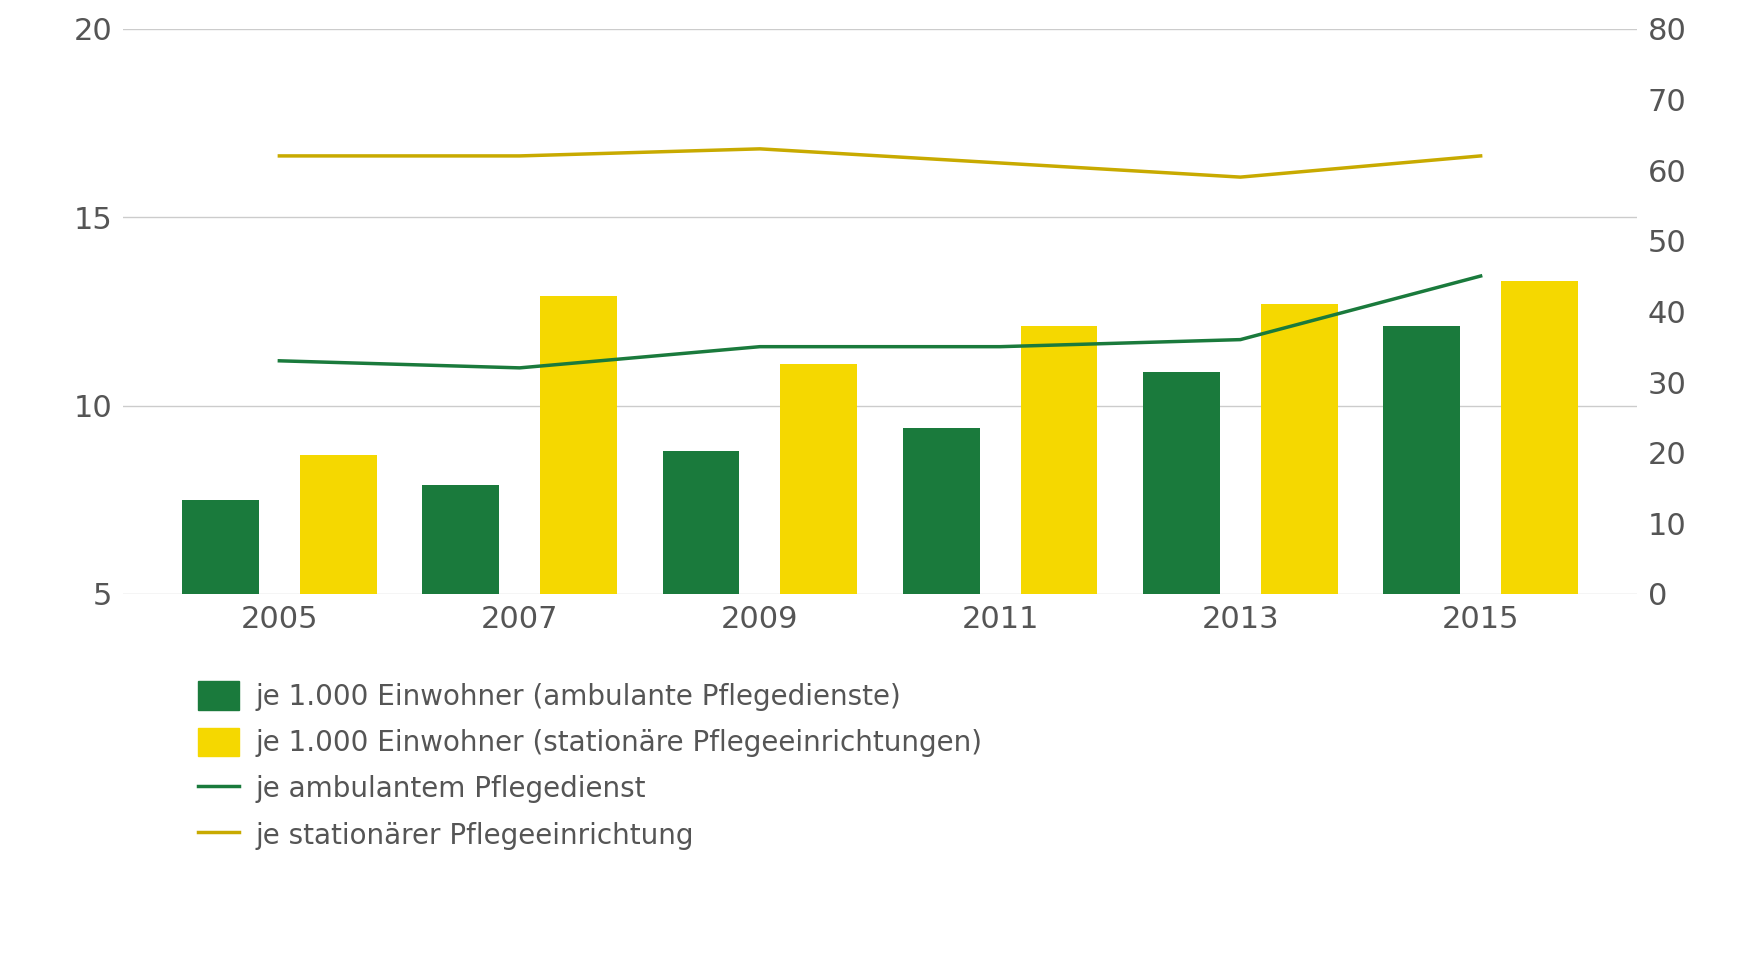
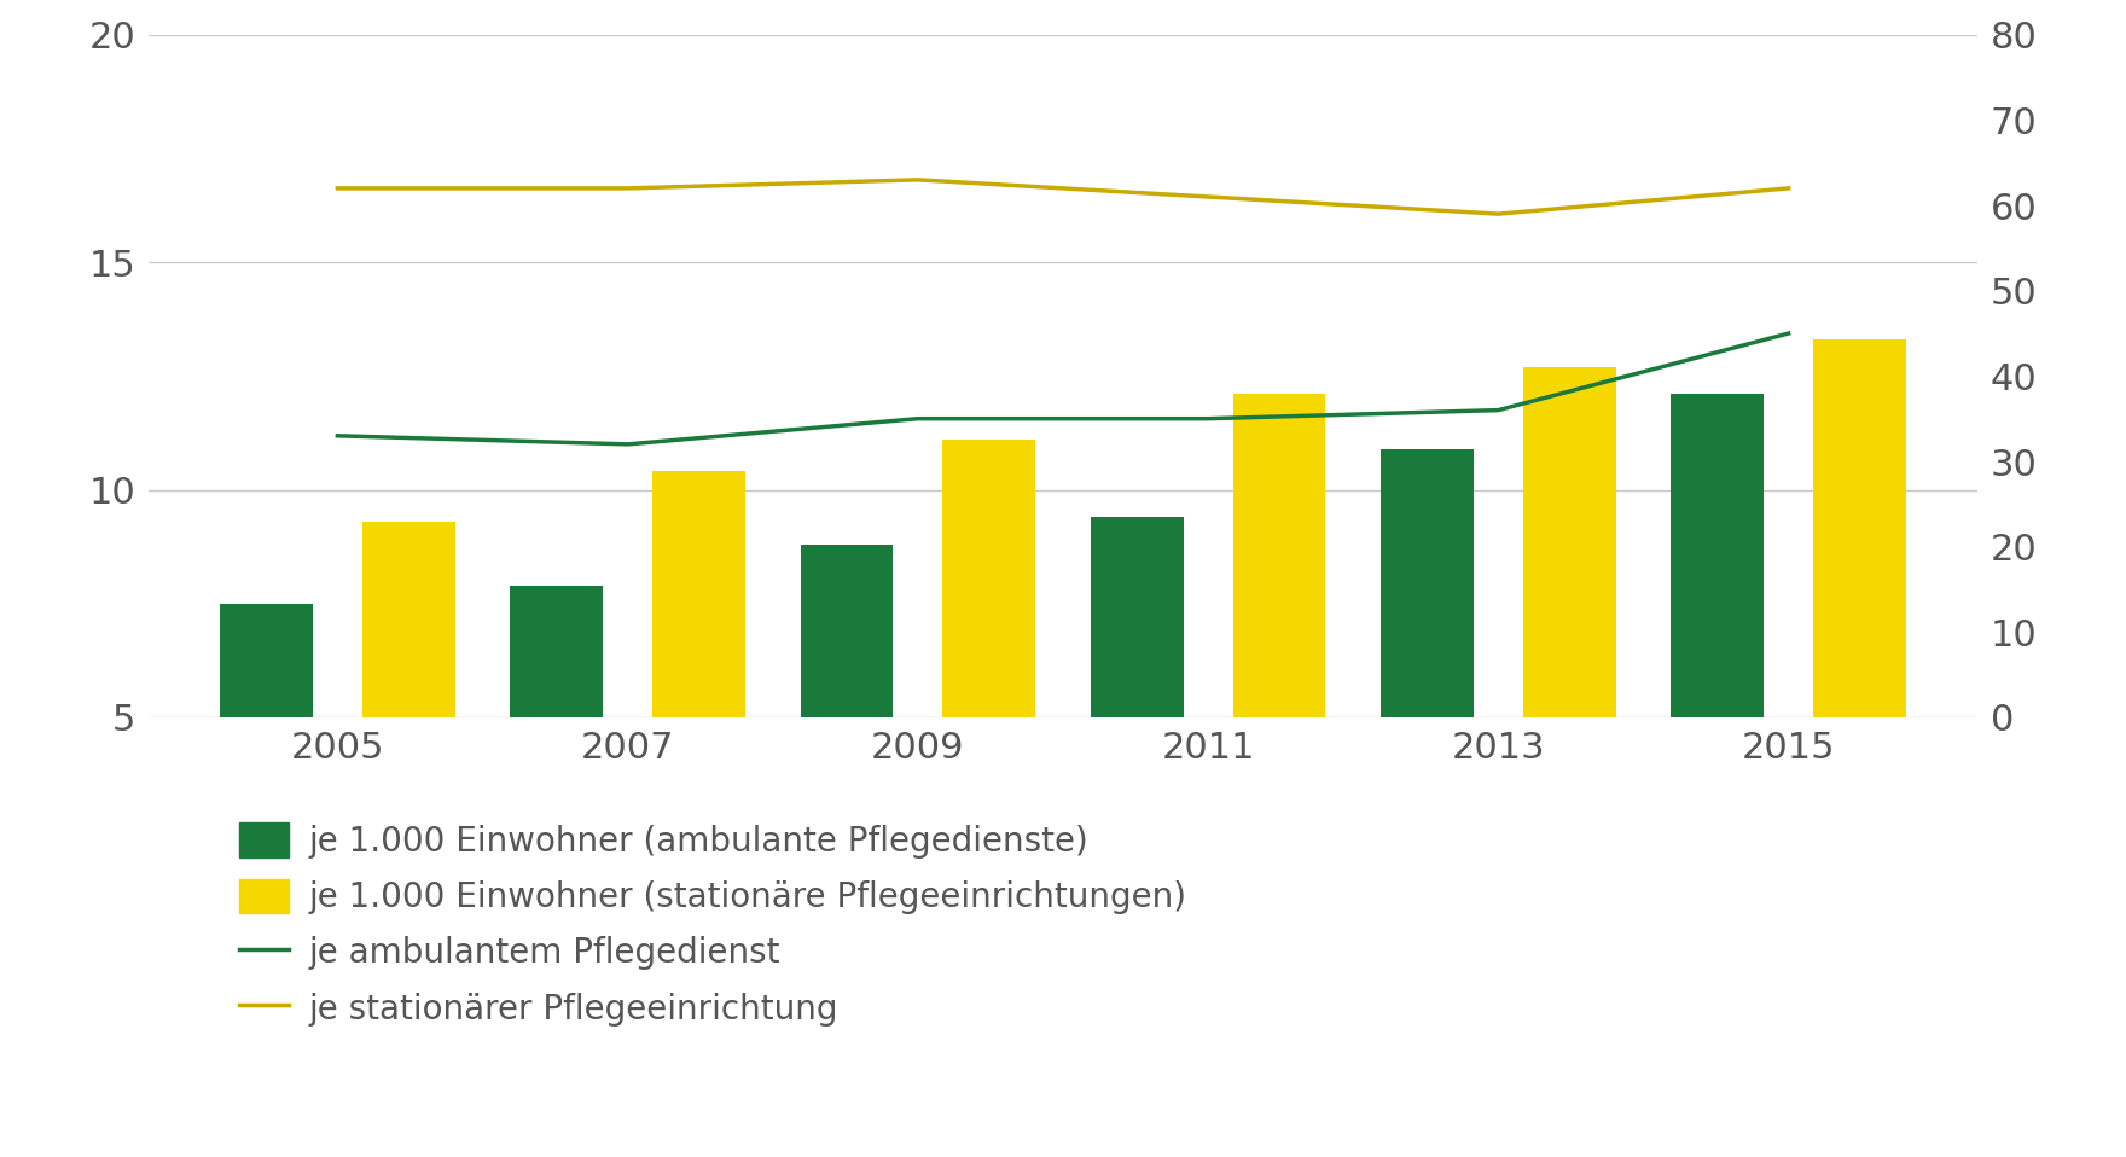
je 1.000 Einwohner (stationäre Pflegeeinrichtungen)/2005: 8.7 -> 9.3
je 1.000 Einwohner (stationäre Pflegeeinrichtungen)/2007: 12.9 -> 10.4
